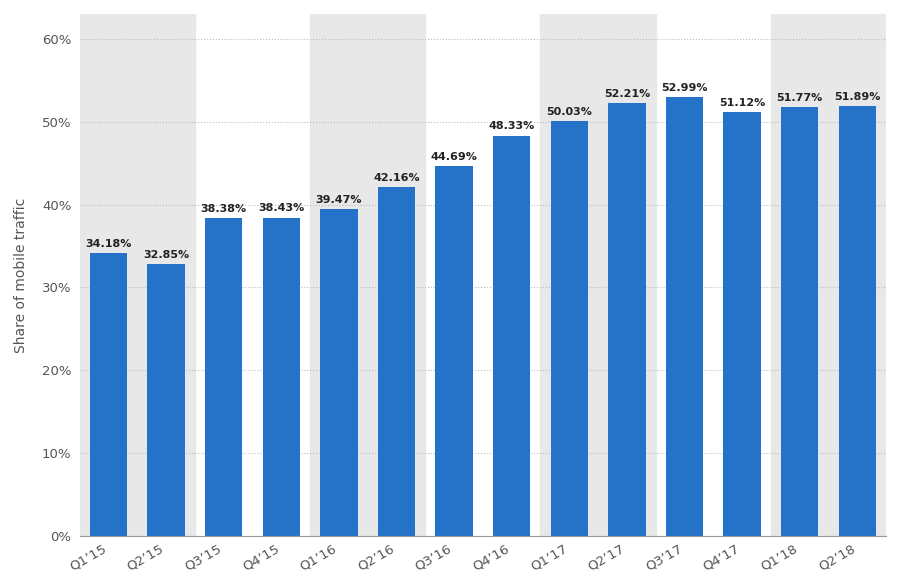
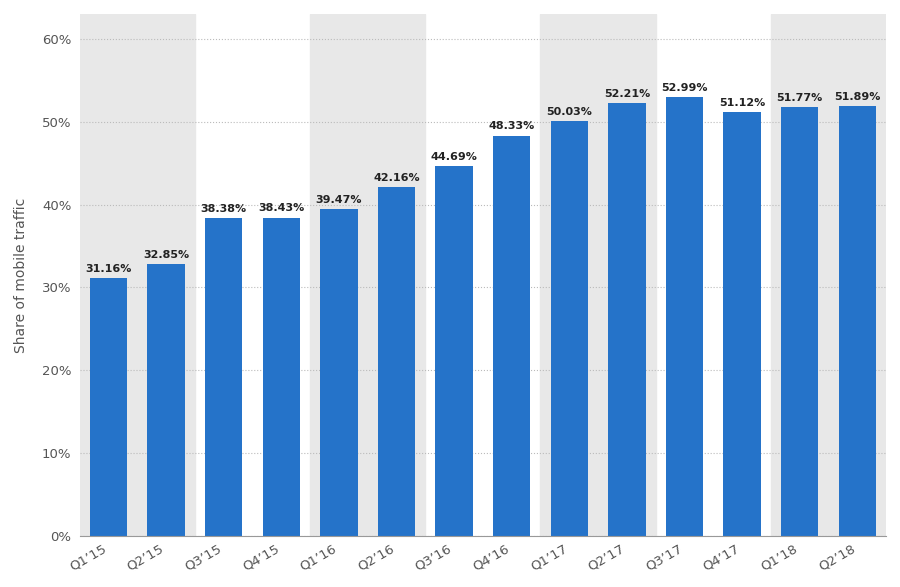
Q1’15: 34.18% -> 31.16%
